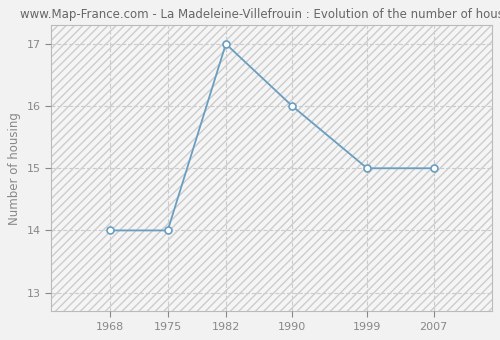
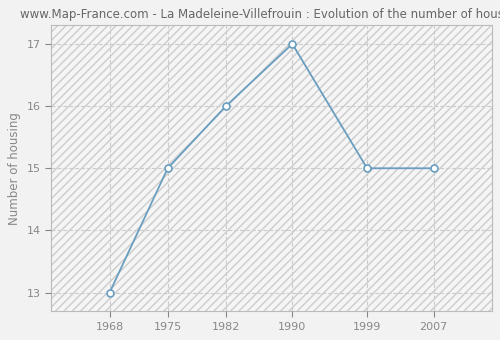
1968: 14 -> 13
1975: 14 -> 15
1982: 17 -> 16
1990: 16 -> 17
